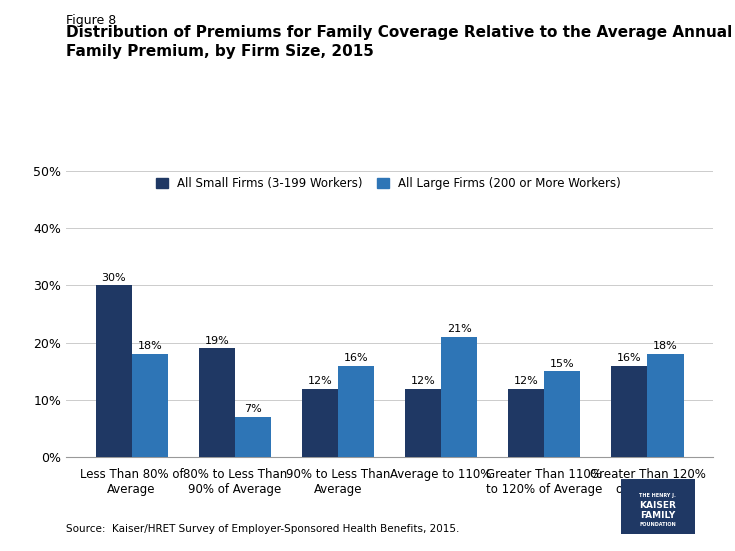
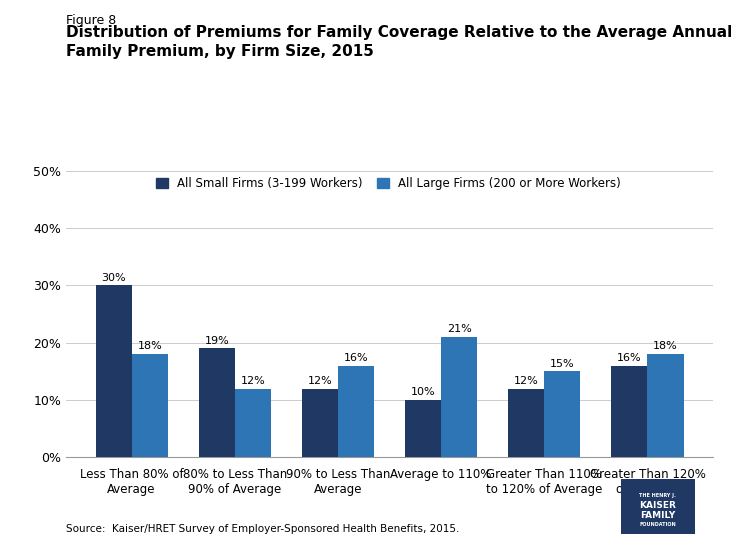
All Large Firms (200 or More Workers)/80% to Less Than 90% of Average: 7% -> 12%
All Small Firms (3-199 Workers)/Average to 110%: 12% -> 10%
